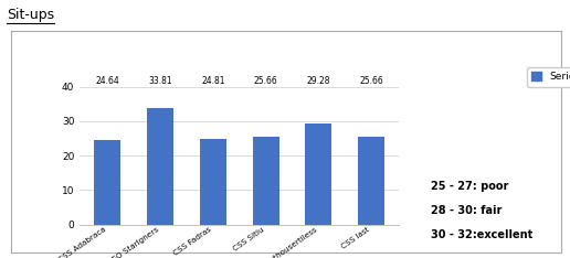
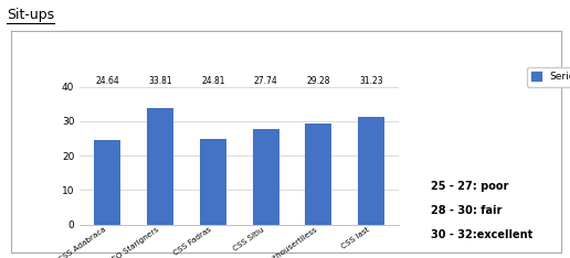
CSS Sitlu: 25.66 -> 27.74
CSS last: 25.66 -> 31.23
